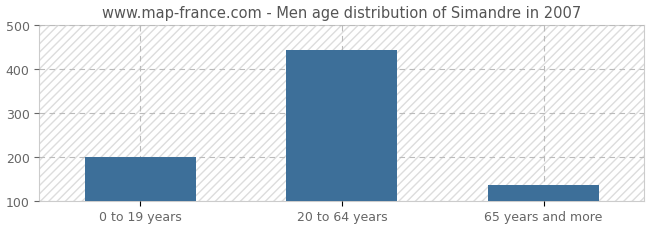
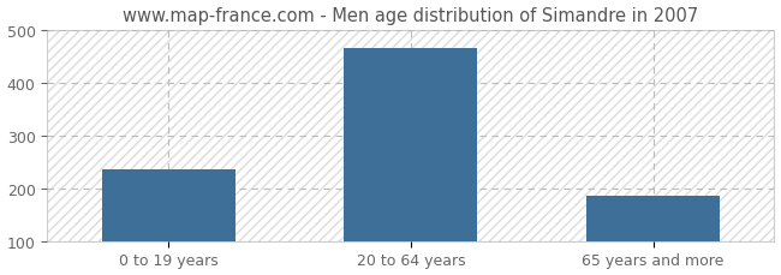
0 to 19 years: 200 -> 235
20 to 64 years: 443 -> 465
65 years and more: 135 -> 185
